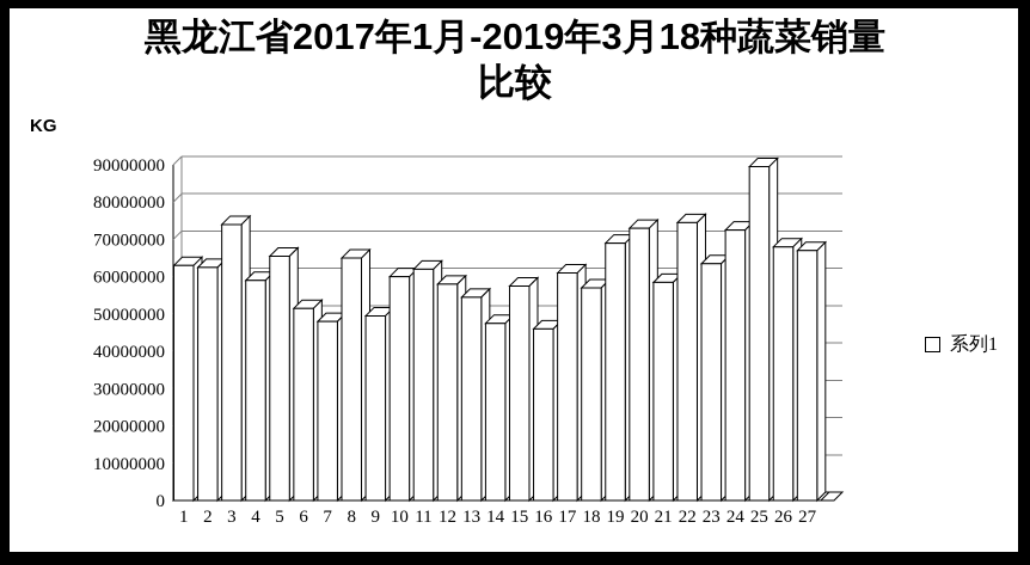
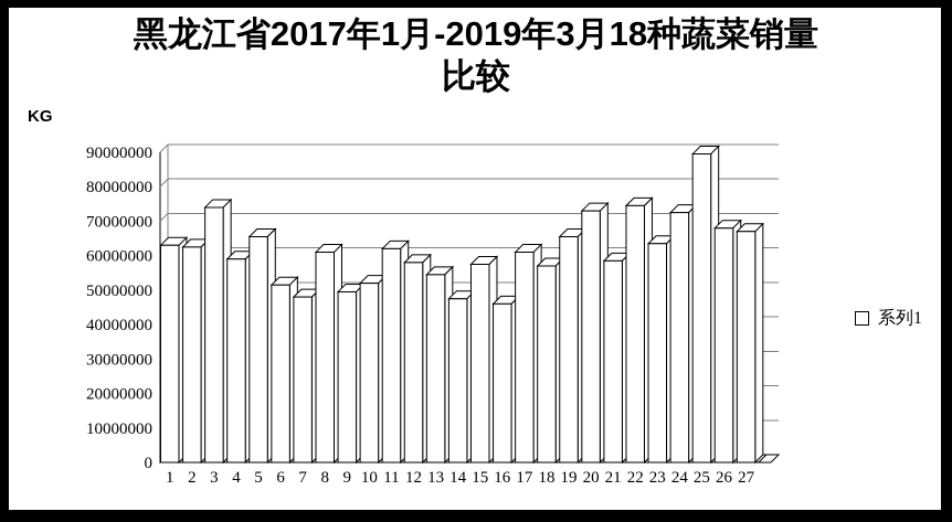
8: 65000000 -> 61000000
10: 60000000 -> 52000000
19: 69000000 -> 66000000
